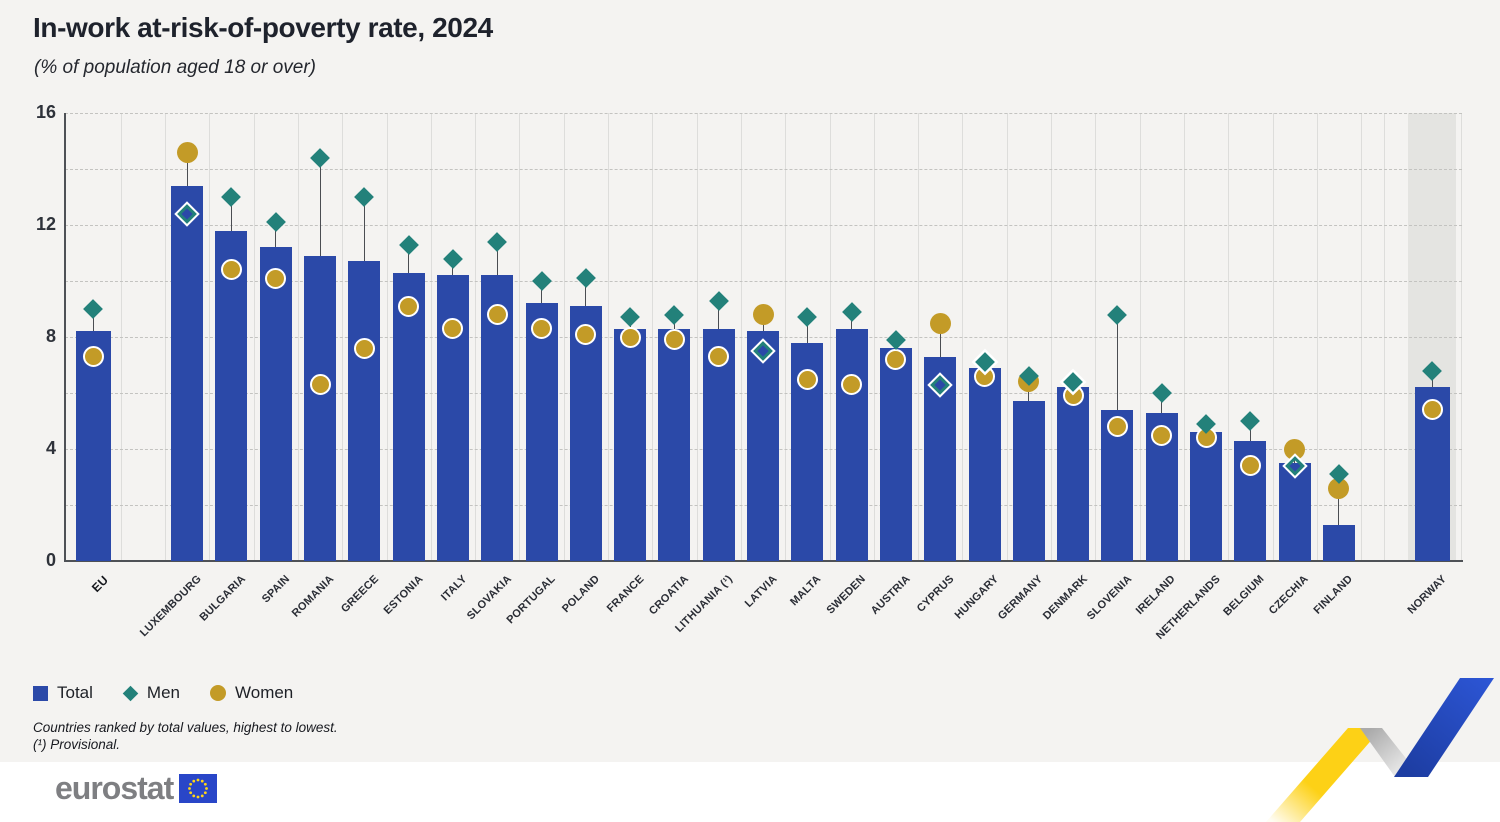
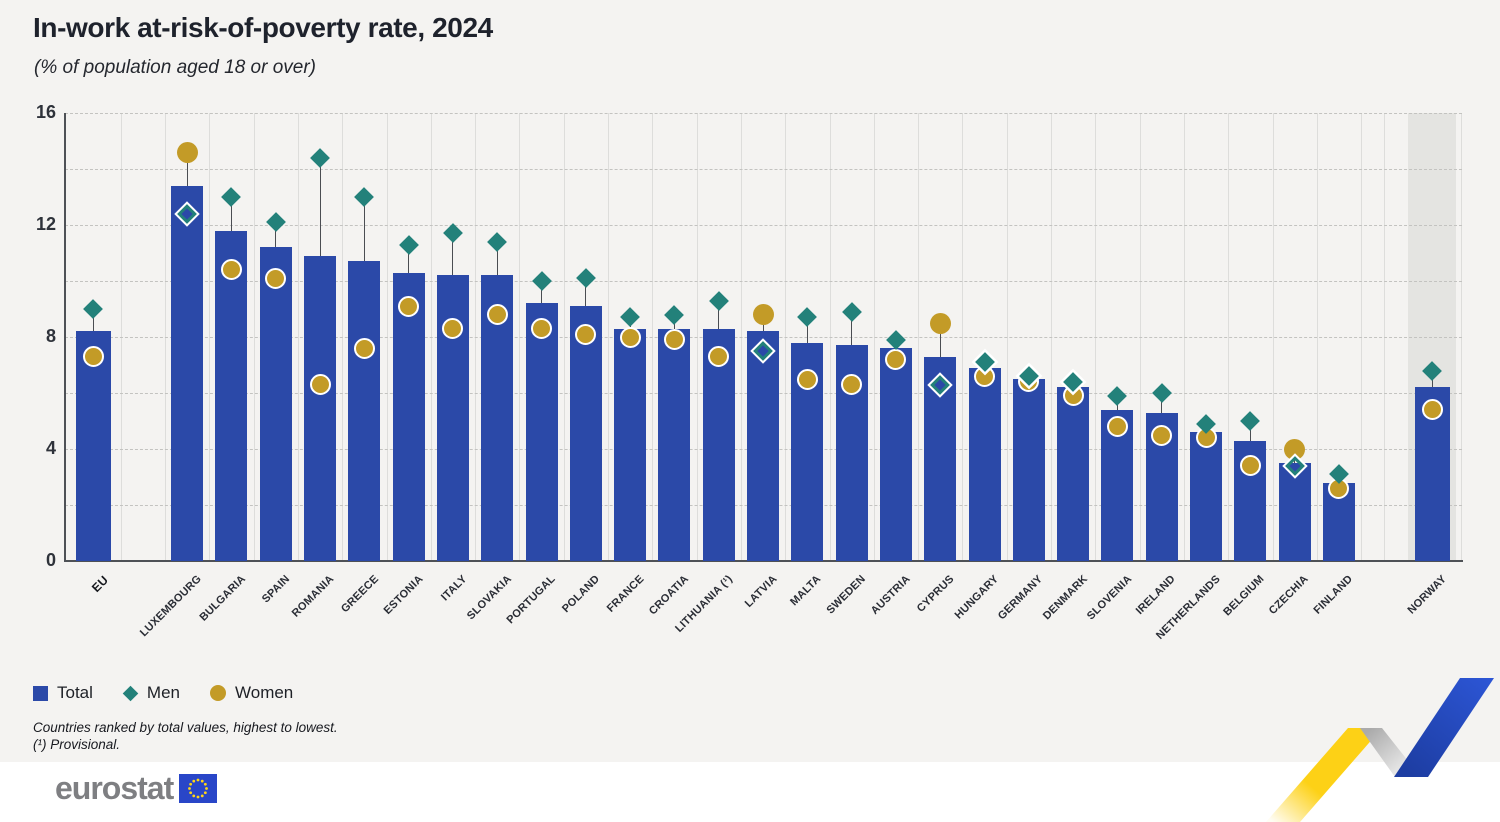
Men/ITALY: 10.8 -> 11.7
Total/SWEDEN: 8.3 -> 7.7
Total/GERMANY: 5.7 -> 6.5
Men/SLOVENIA: 8.8 -> 5.9
Total/FINLAND: 1.3 -> 2.8
